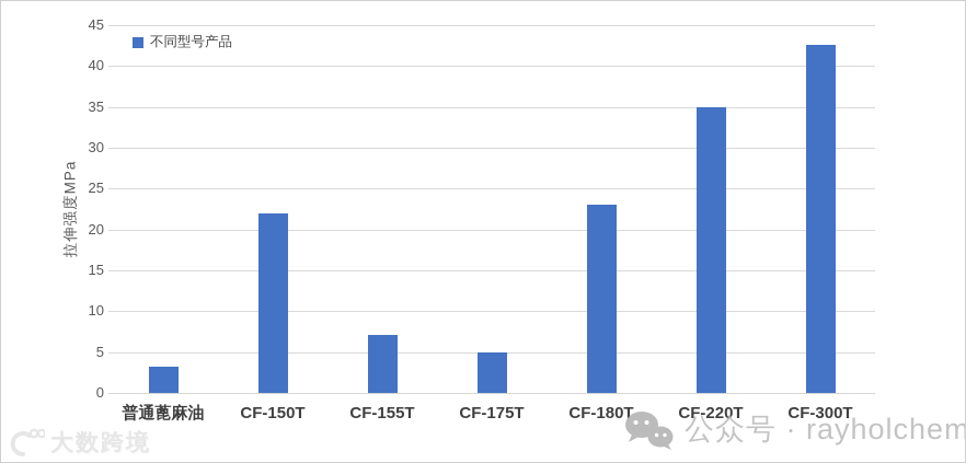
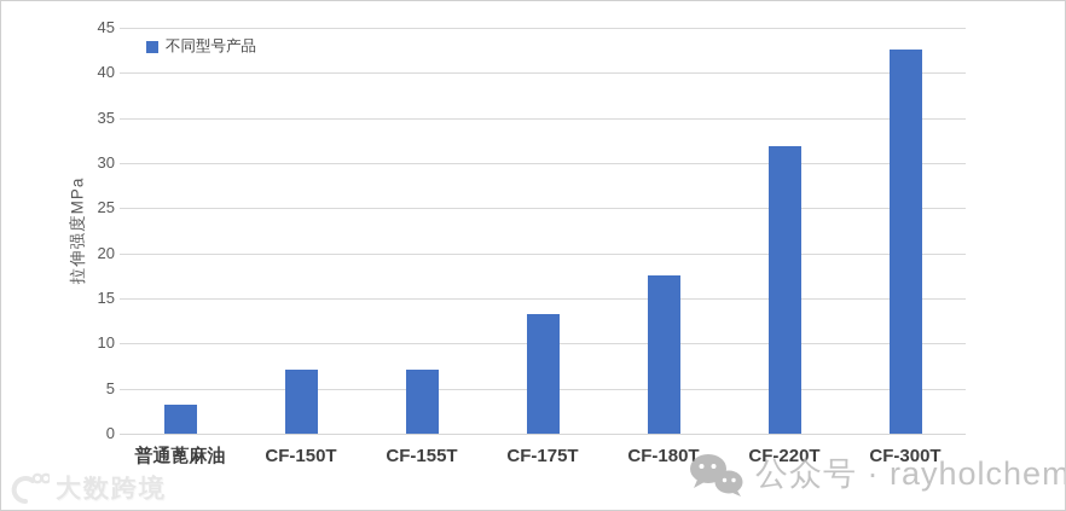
CF-150T: 22 -> 7
CF-175T: 5 -> 13
CF-180T: 23 -> 18
CF-220T: 35 -> 32
